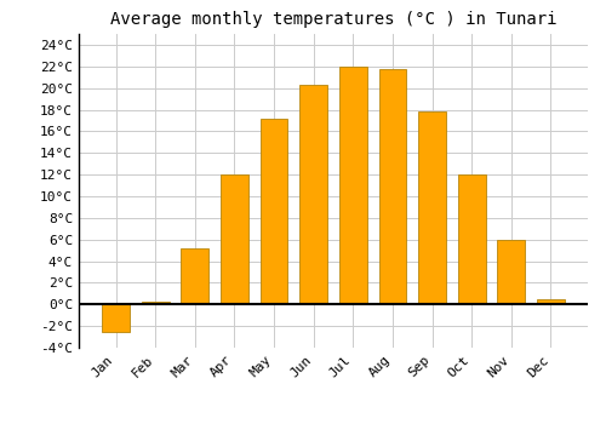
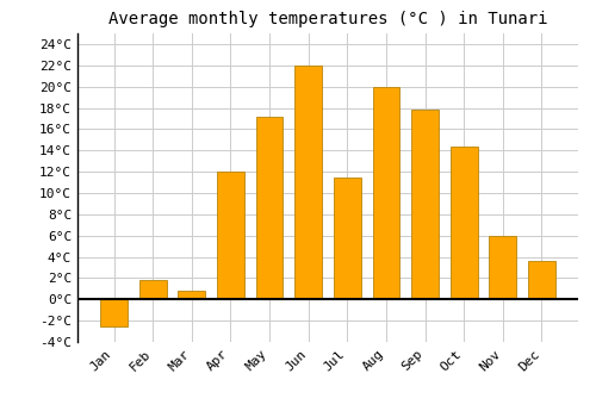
Feb: 0.3°C -> 1.8°C
Mar: 5.2°C -> 0.8°C
Jun: 20.3°C -> 22.0°C
Jul: 22.0°C -> 11.4°C
Aug: 21.7°C -> 20.0°C
Oct: 12.0°C -> 14.4°C
Dec: 0.5°C -> 3.6°C
